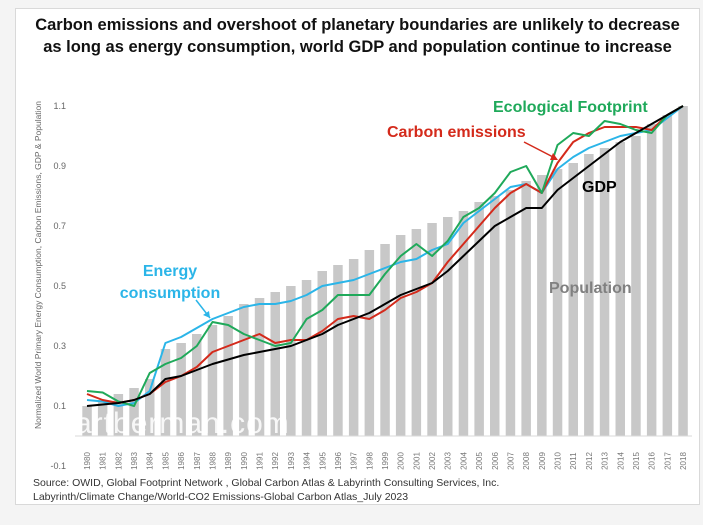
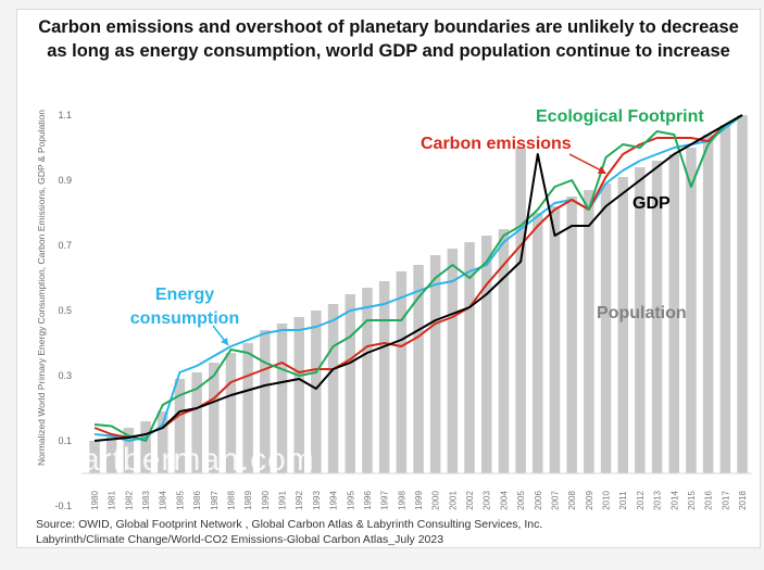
GDP/1993: 0.30 -> 0.26
Population/2005: 0.78 -> 1.00
GDP/2006: 0.70 -> 0.98
Ecological Footprint/2015: 1.02 -> 0.88
